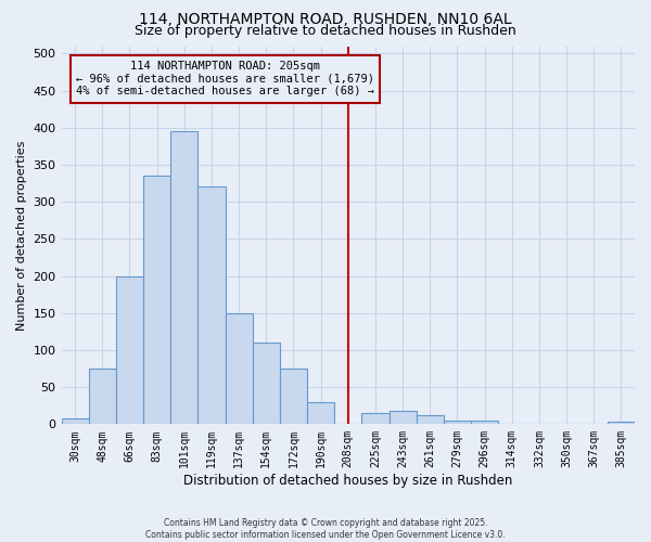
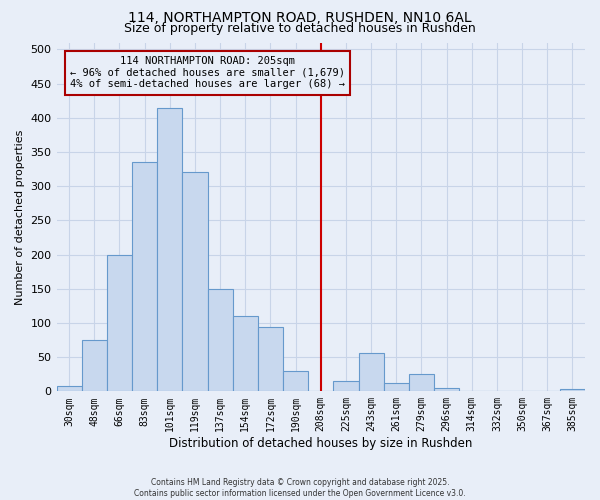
101sqm: 395 -> 414
172sqm: 75 -> 94
243sqm: 18 -> 56
279sqm: 5 -> 26
